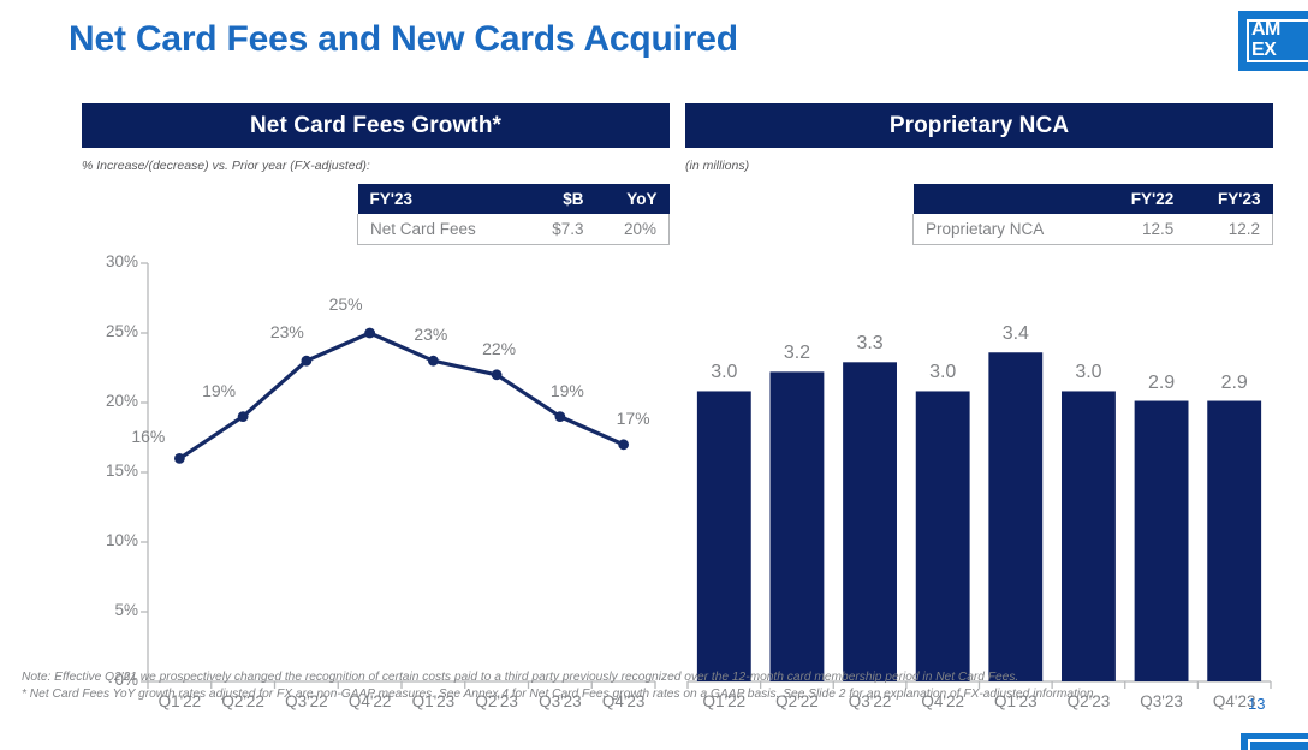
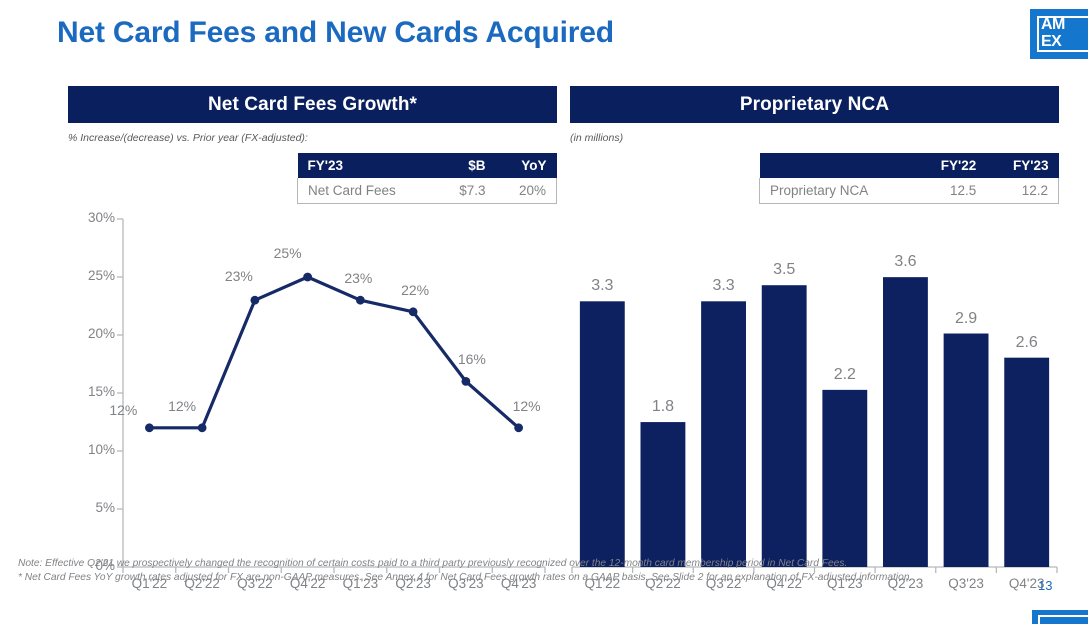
Net Card Fees Growth*/Q1'22: 16% -> 12%
Net Card Fees Growth*/Q2'22: 19% -> 12%
Net Card Fees Growth*/Q3'23: 19% -> 16%
Net Card Fees Growth*/Q4'23: 17% -> 12%
Proprietary NCA/Q1'22: 3.0 -> 3.3
Proprietary NCA/Q2'22: 3.2 -> 1.8
Proprietary NCA/Q4'22: 3.0 -> 3.5
Proprietary NCA/Q1'23: 3.4 -> 2.2
Proprietary NCA/Q2'23: 3.0 -> 3.6
Proprietary NCA/Q4'23: 2.9 -> 2.6
